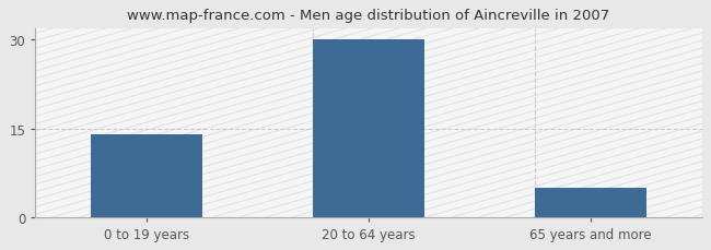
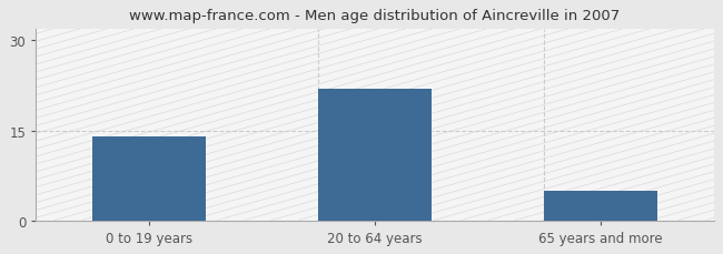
20 to 64 years: 30 -> 22
